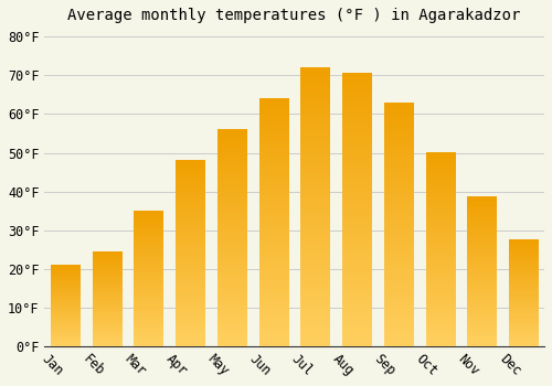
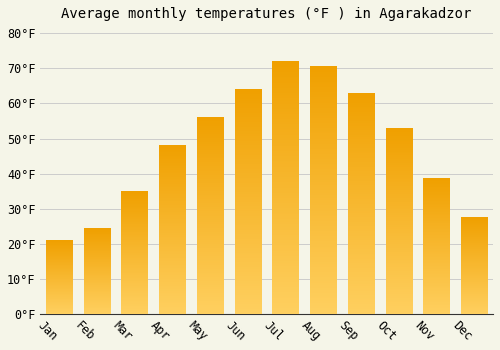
Oct: 50.0°F -> 53.0°F
